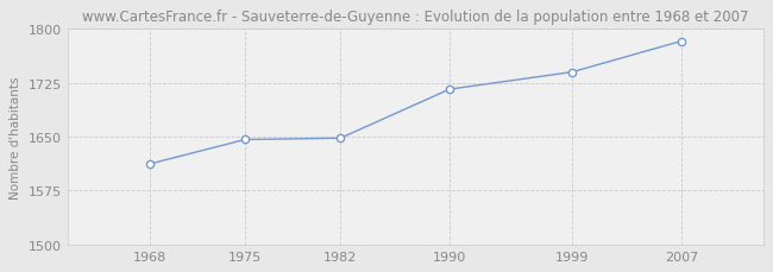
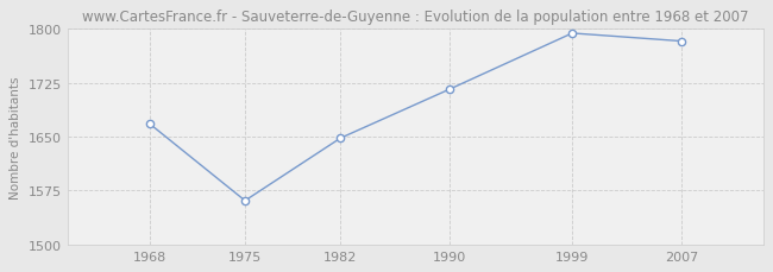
1968: 1612 -> 1668
1975: 1646 -> 1561
1999: 1740 -> 1794
